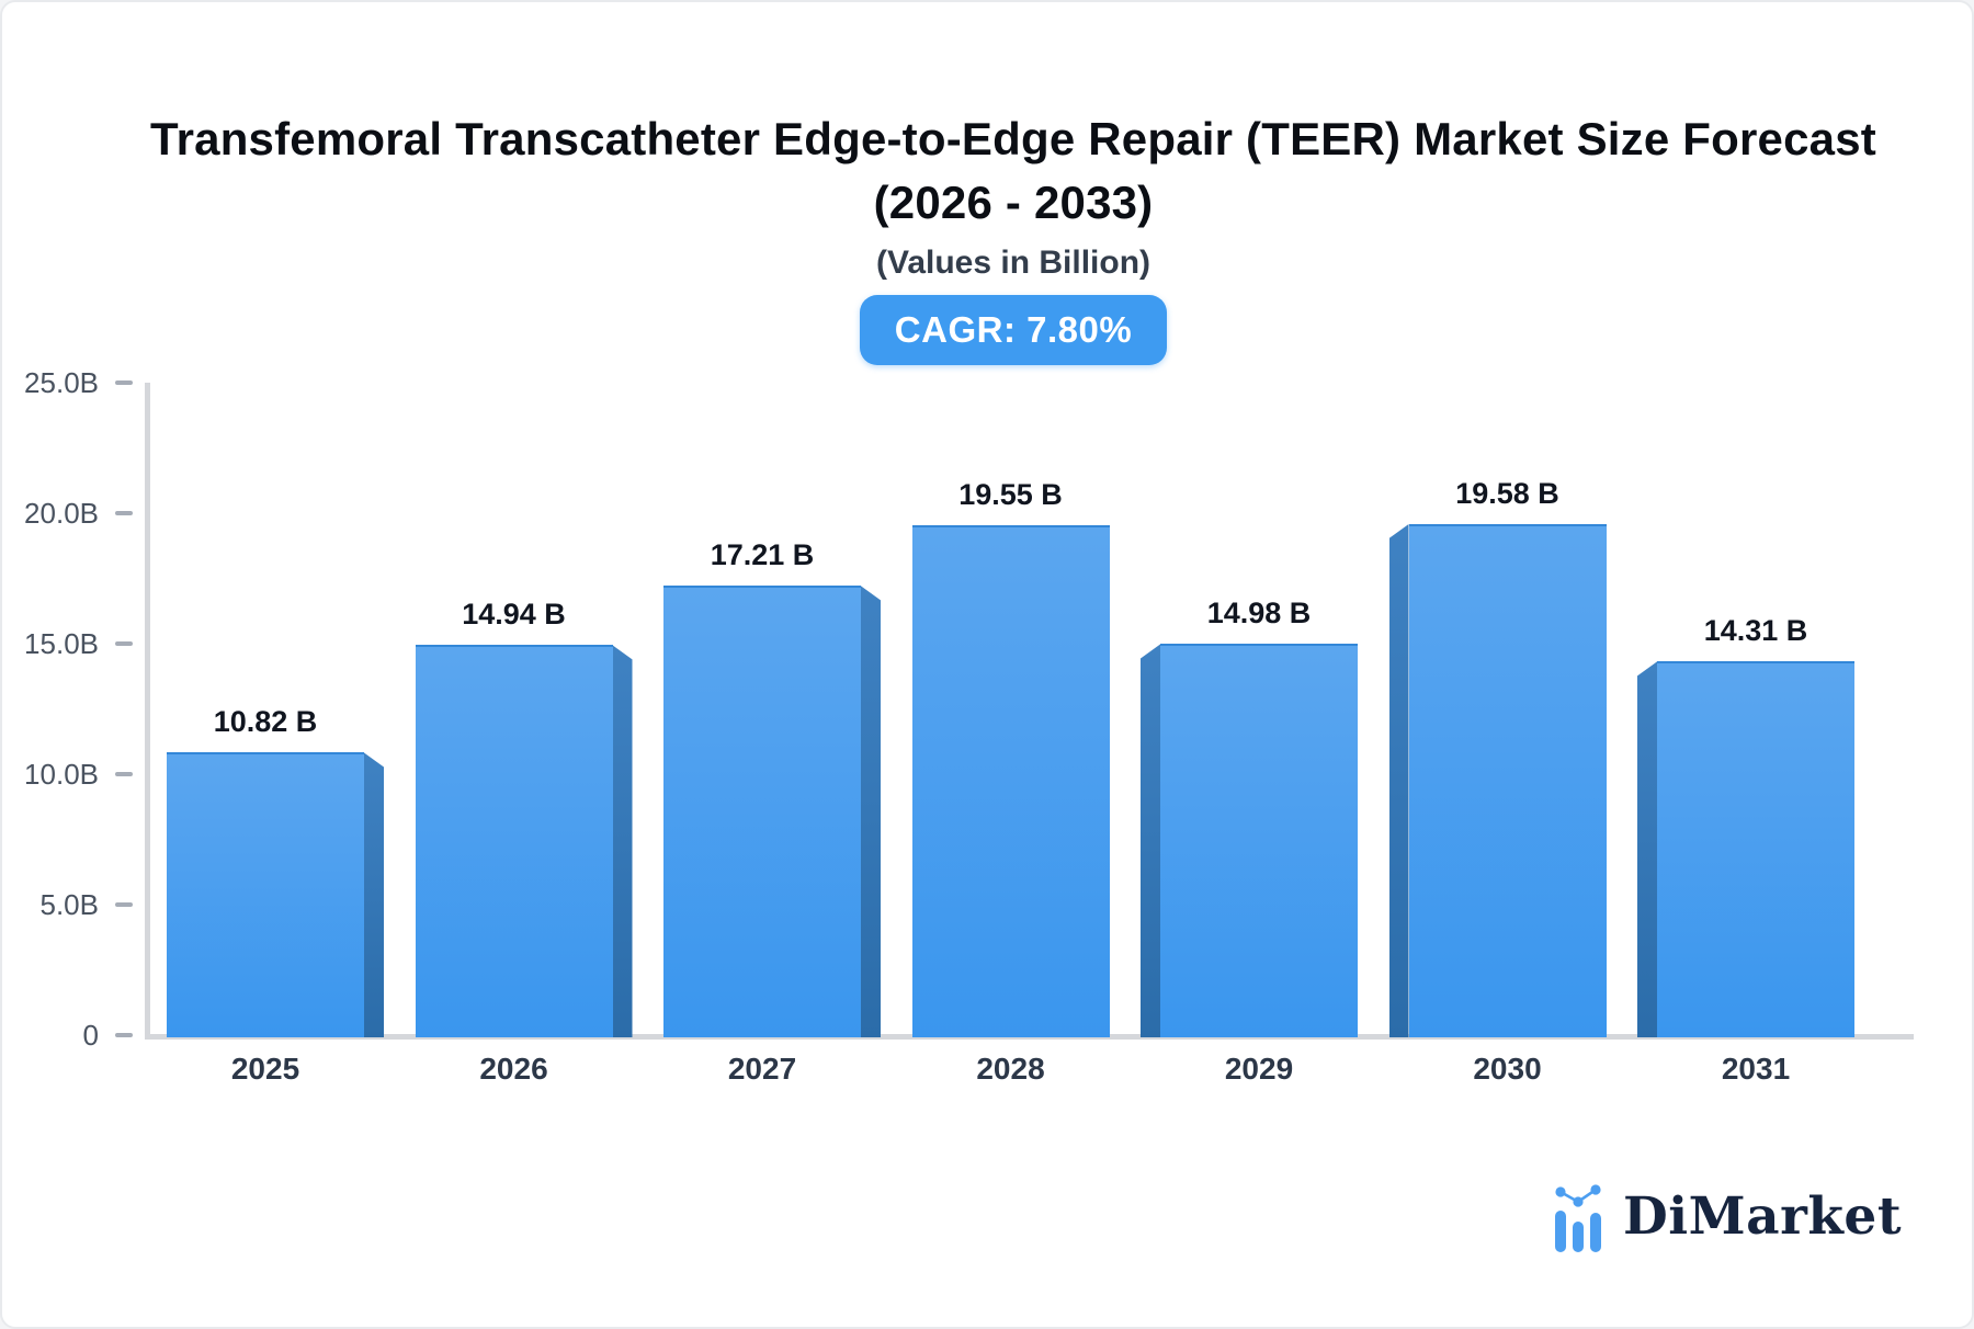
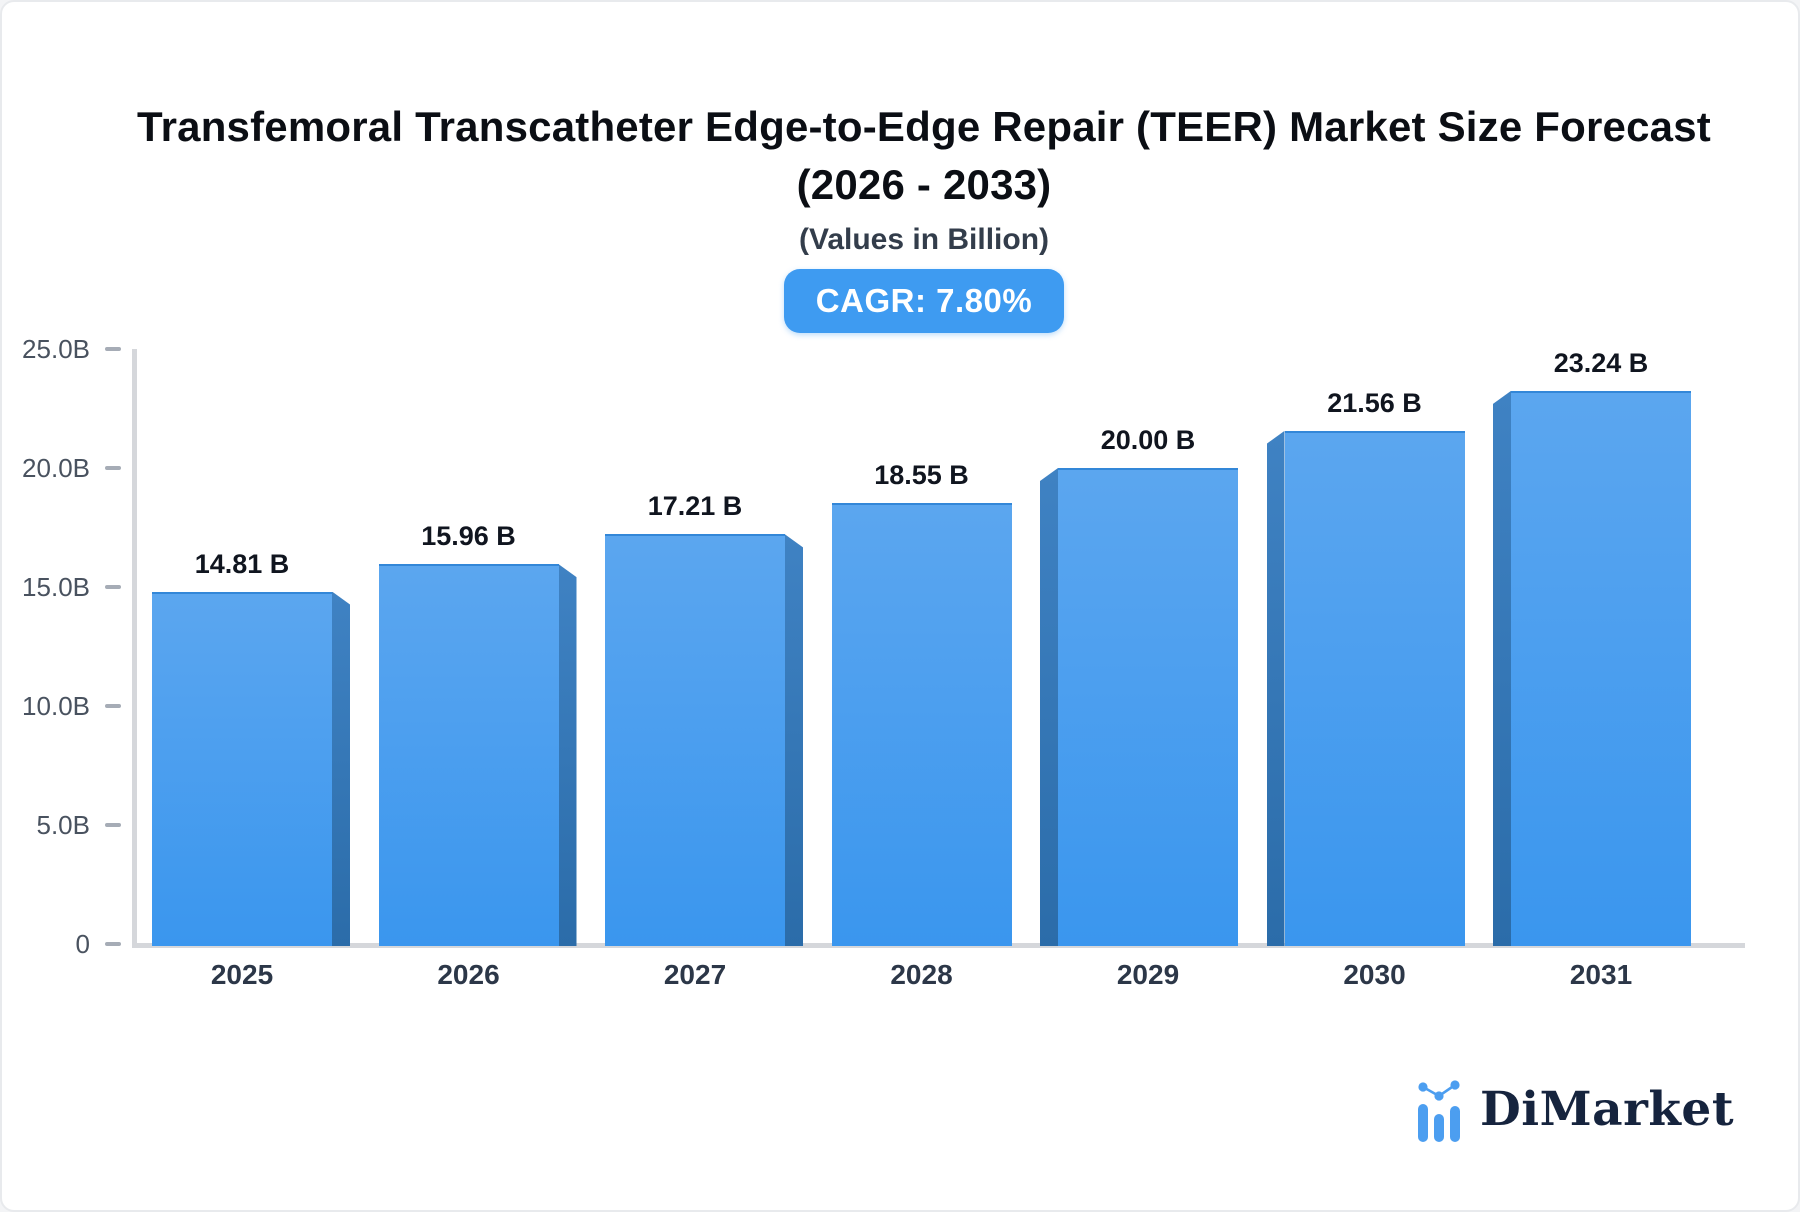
2025: 10.82 -> 14.81
2026: 14.94 -> 15.96
2028: 19.55 -> 18.55
2029: 14.98 -> 20.00
2030: 19.58 -> 21.56
2031: 14.31 -> 23.24
